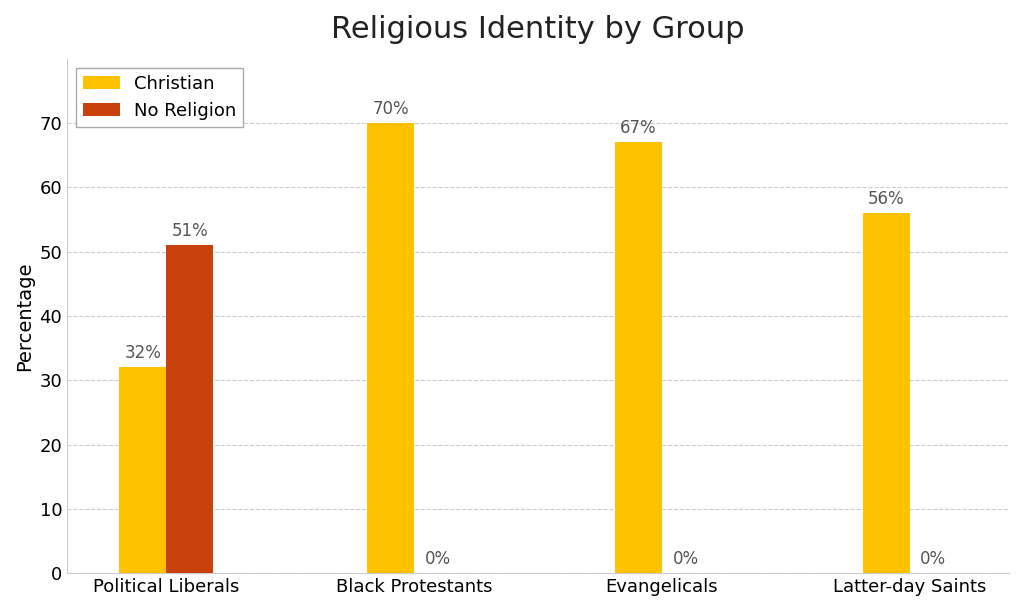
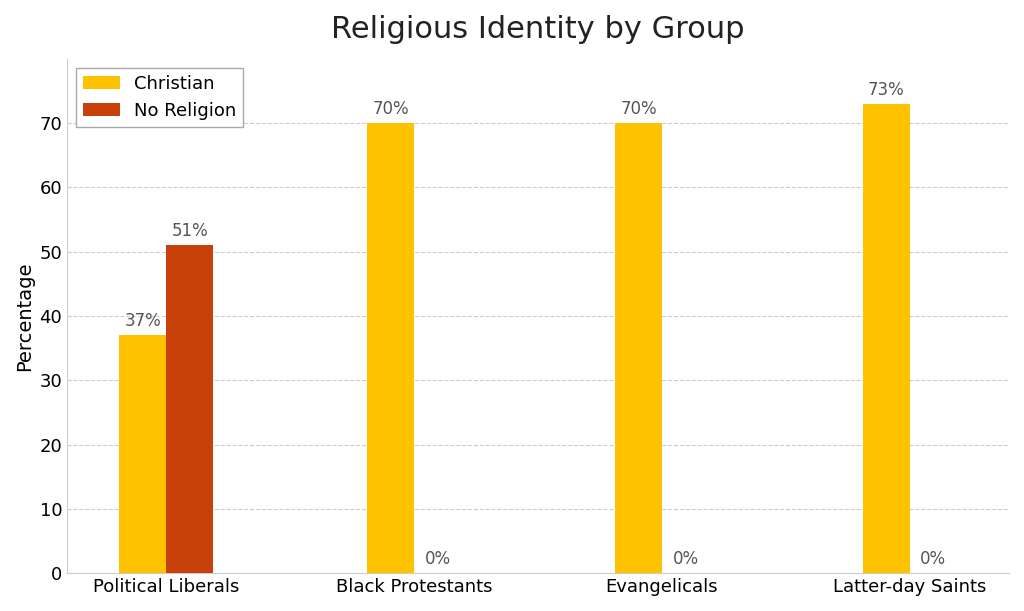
Christian/Political Liberals: 32% -> 37%
Christian/Evangelicals: 67% -> 70%
Christian/Latter-day Saints: 56% -> 73%
